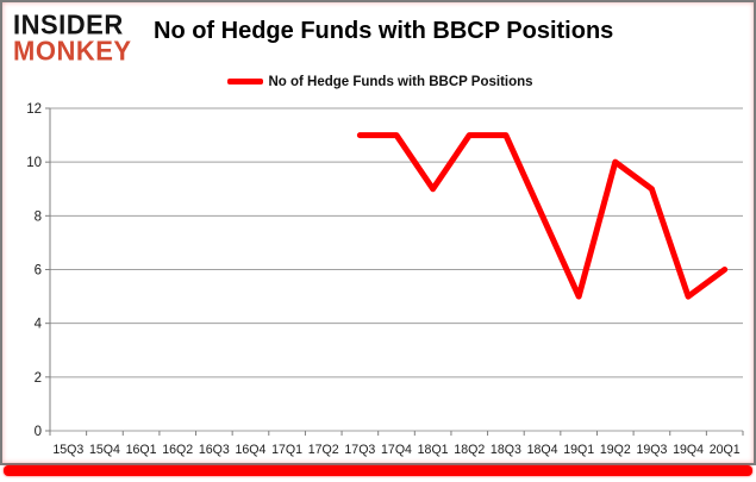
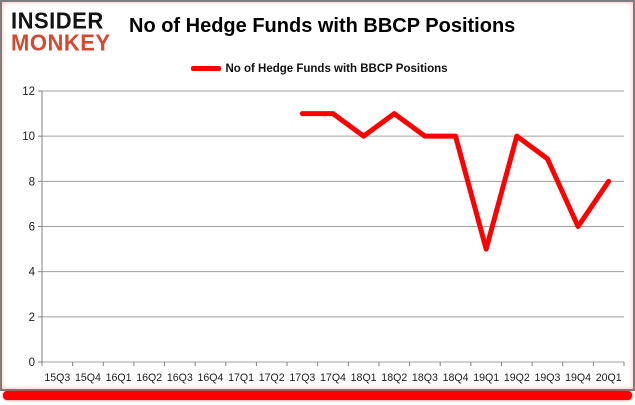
18Q1: 9 -> 10
18Q3: 11 -> 10
18Q4: 8 -> 10
19Q4: 5 -> 6
20Q1: 6 -> 8
